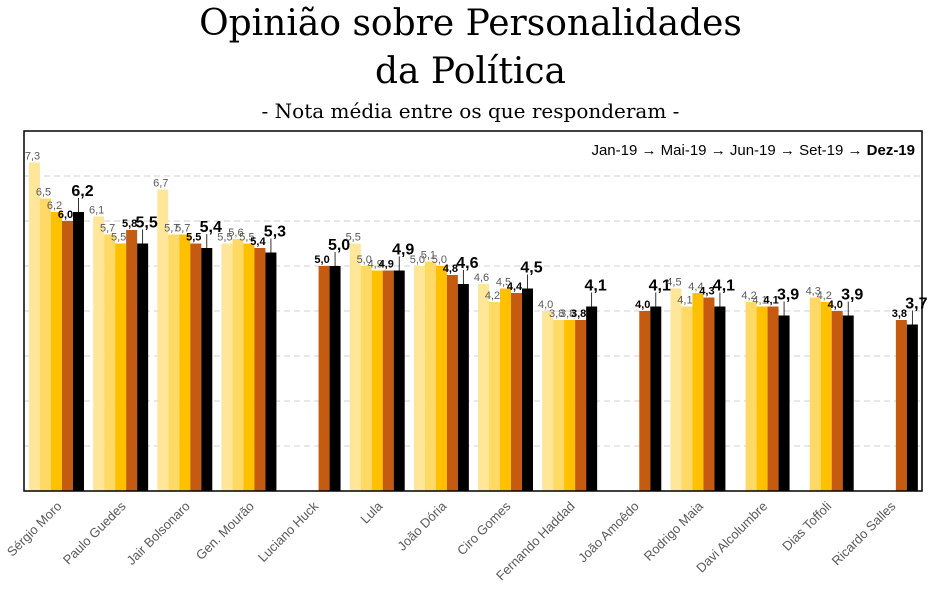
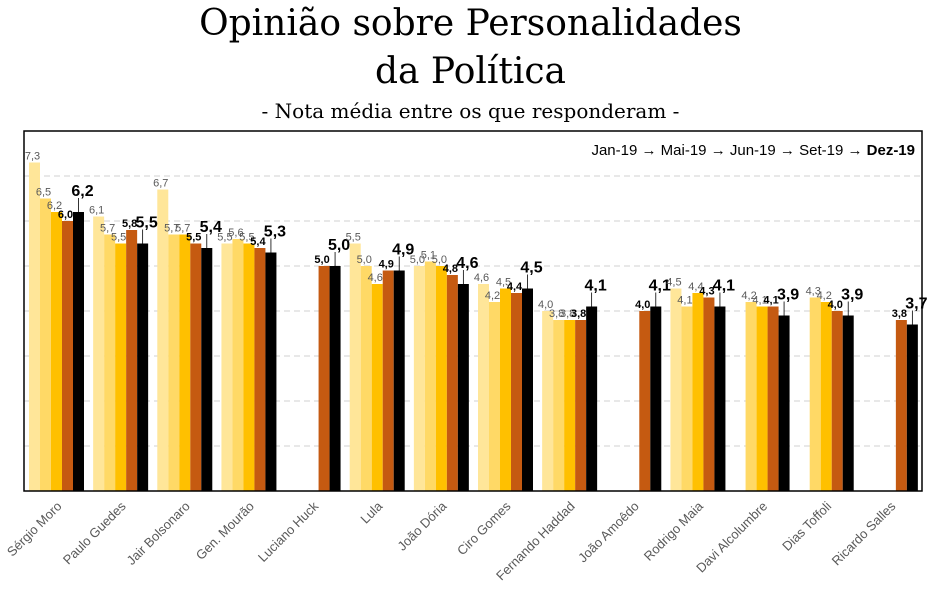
Jun-19/Lula: 4,9 -> 4,6
